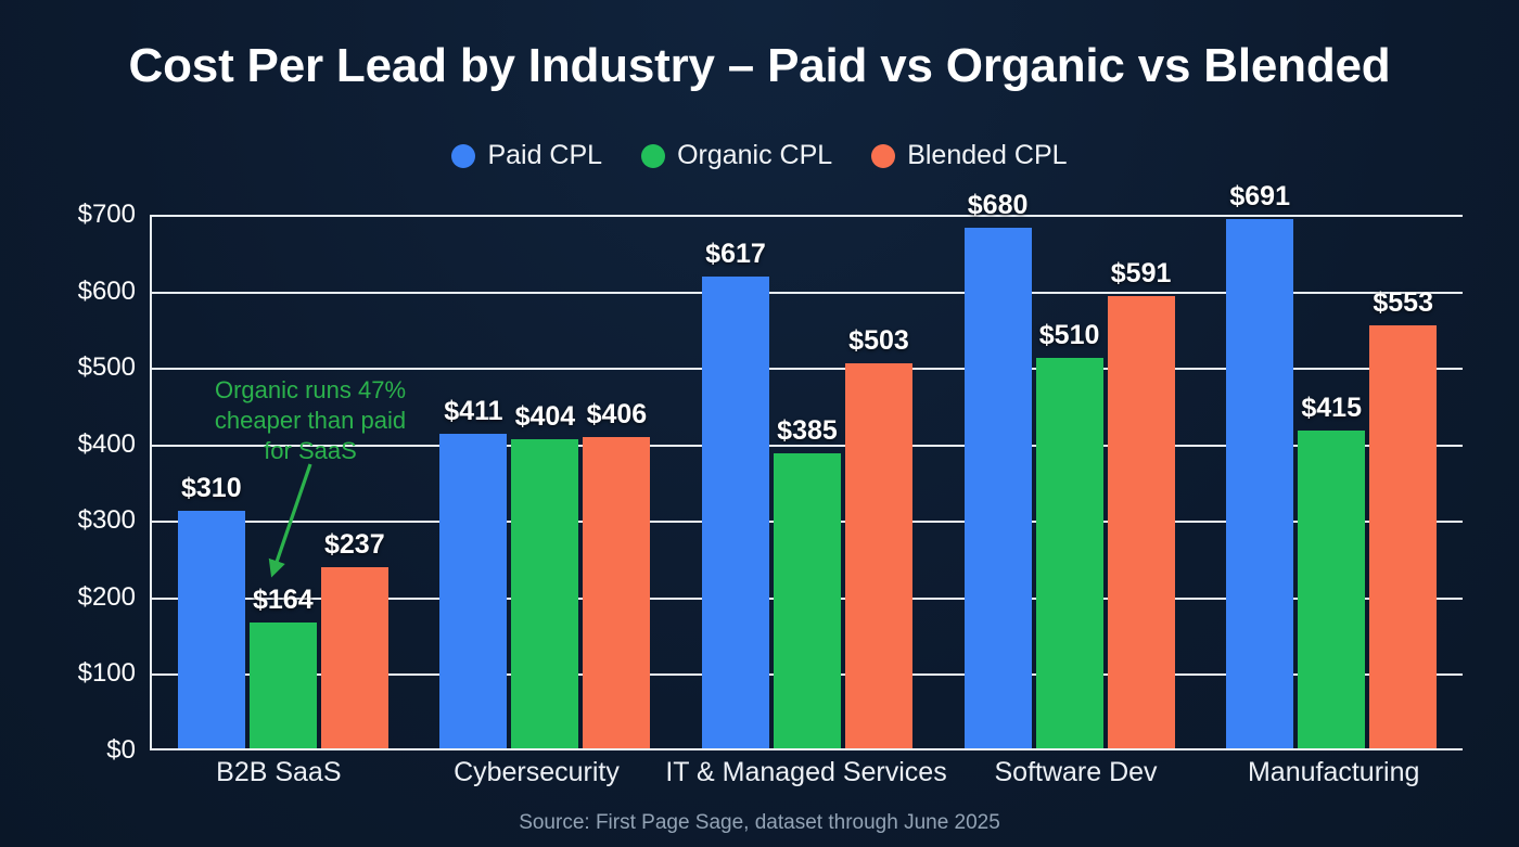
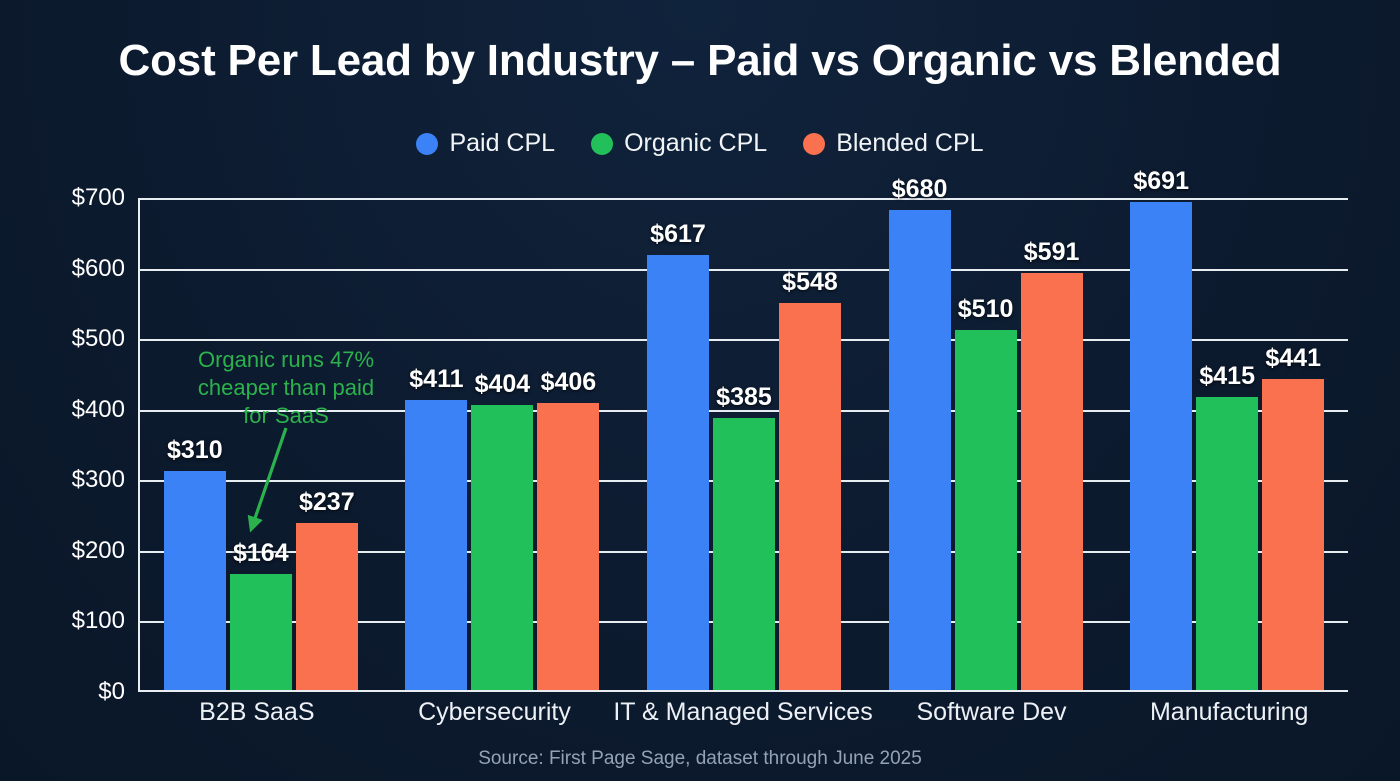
Blended CPL/IT & Managed Services: $503 -> $548
Blended CPL/Manufacturing: $553 -> $441
